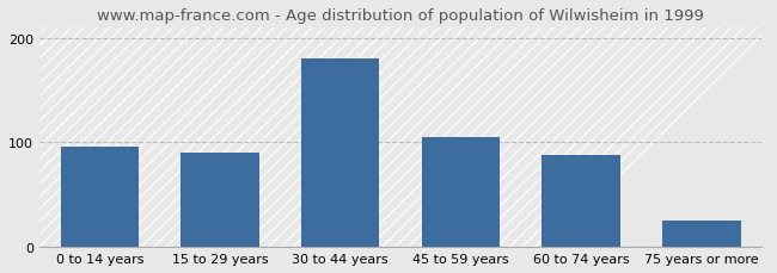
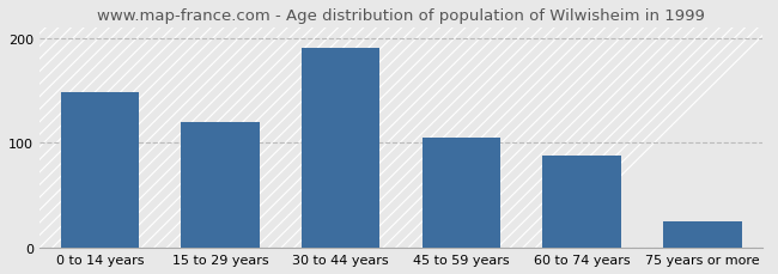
0 to 14 years: 96 -> 148
15 to 29 years: 90 -> 120
30 to 44 years: 180 -> 190
